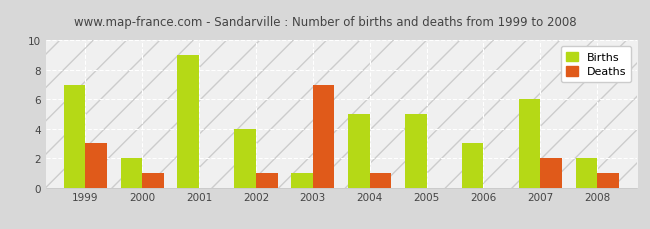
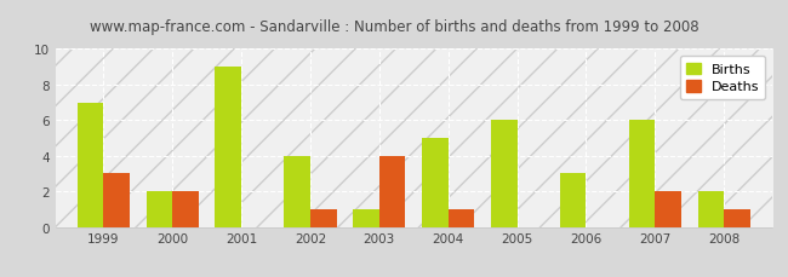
Deaths/2000: 1 -> 2
Deaths/2003: 7 -> 4
Births/2005: 5 -> 6
